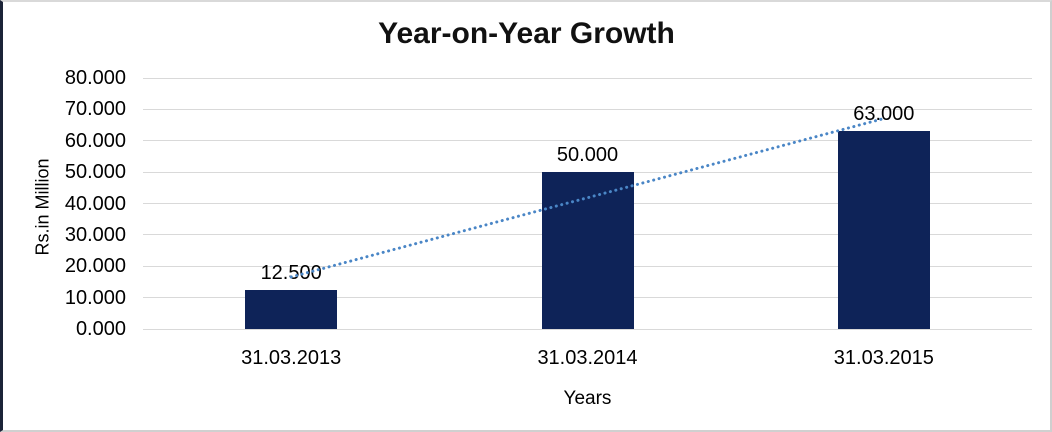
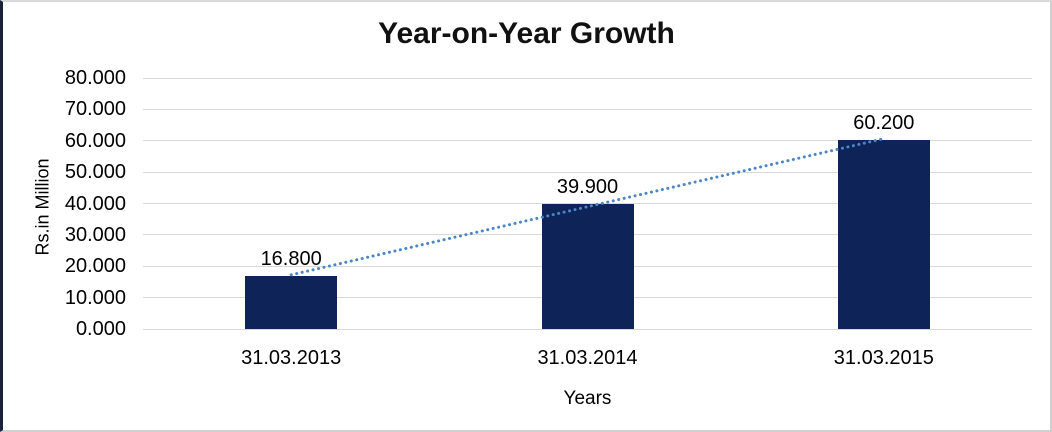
31.03.2013: 12.500 -> 16.800
31.03.2014: 50.000 -> 39.900
31.03.2015: 63.000 -> 60.200
